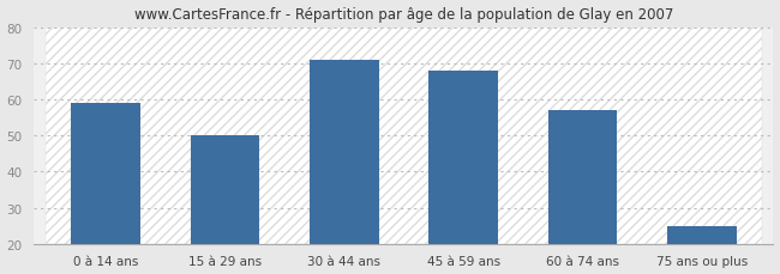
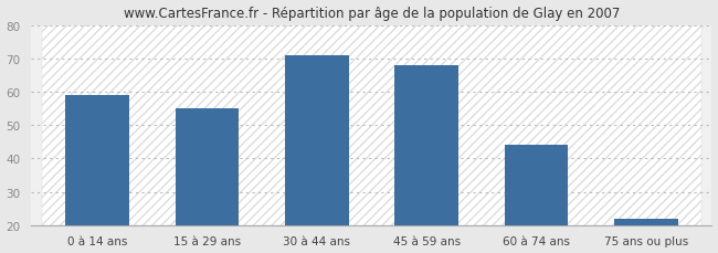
15 à 29 ans: 50 -> 55
60 à 74 ans: 57 -> 44
75 ans ou plus: 25 -> 22
